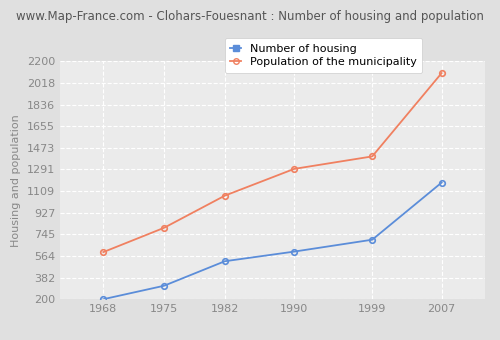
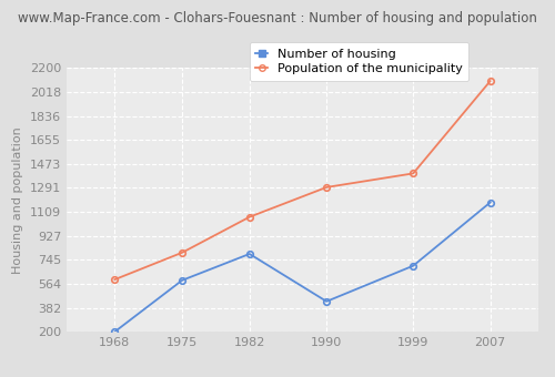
Number of housing/1975: 310 -> 590
Number of housing/1982: 520 -> 790
Number of housing/1990: 600 -> 430
